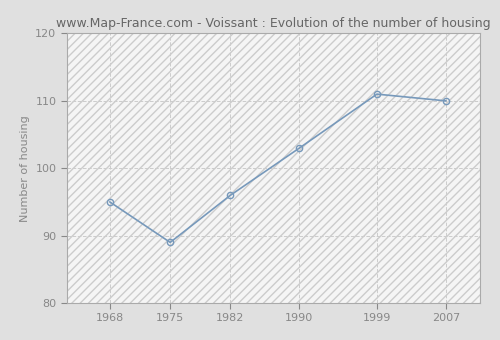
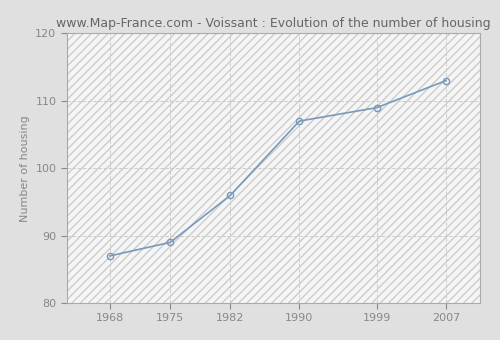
1968: 95 -> 87
1990: 103 -> 107
1999: 111 -> 109
2007: 110 -> 113
